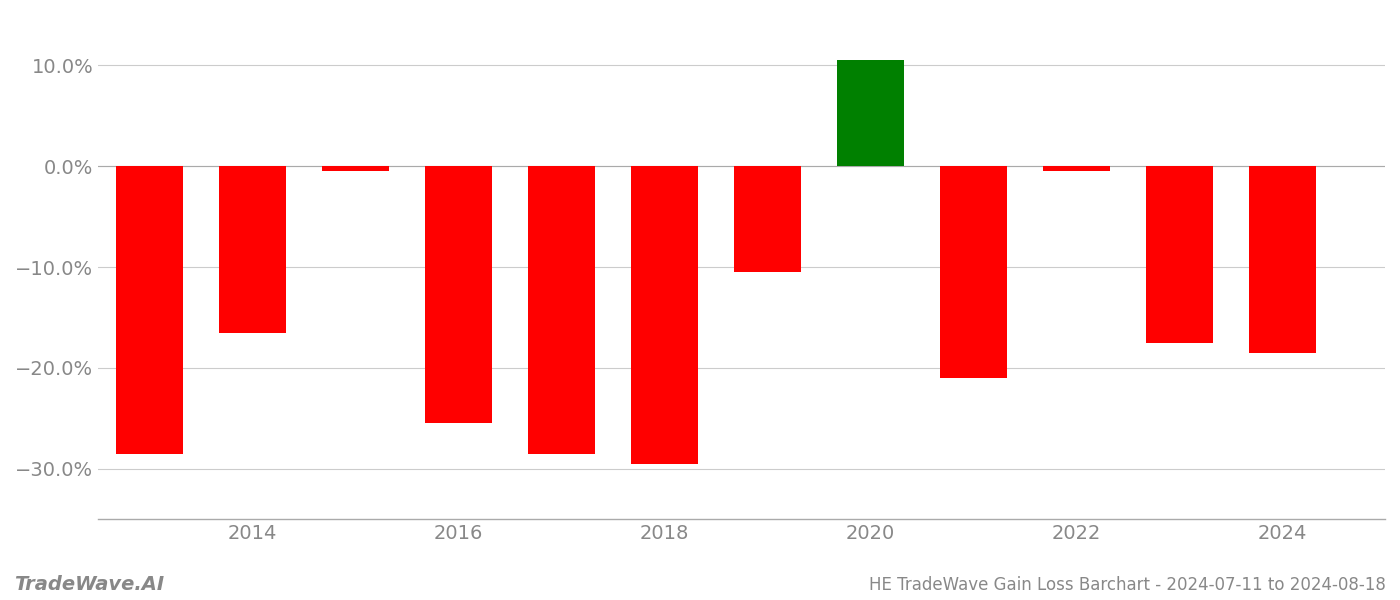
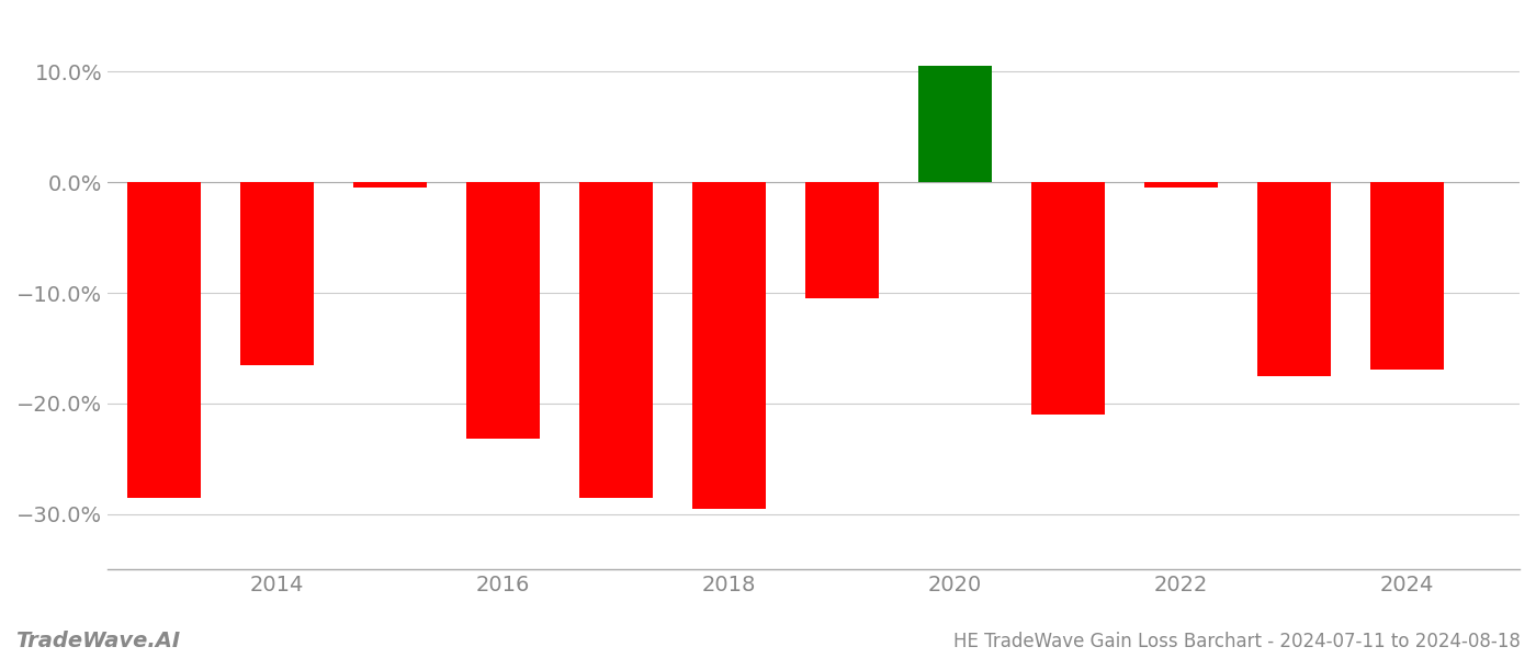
2016: -25.5% -> -23.2%
2024: -18.5% -> -16.9%
